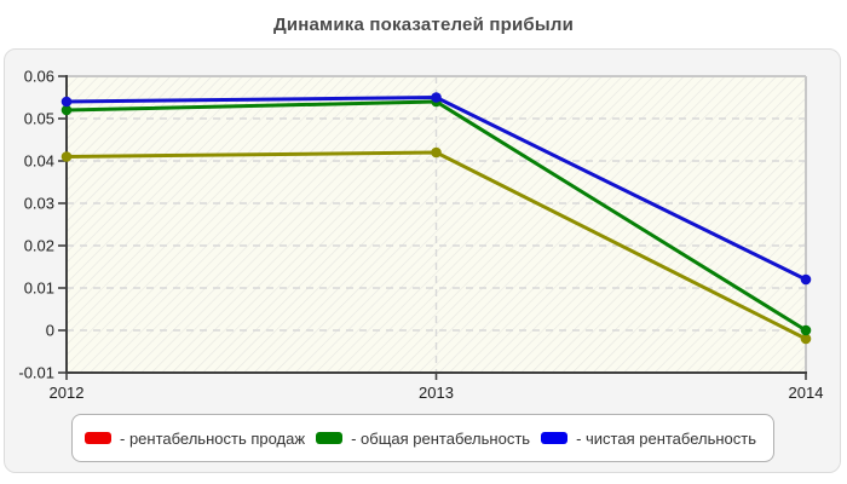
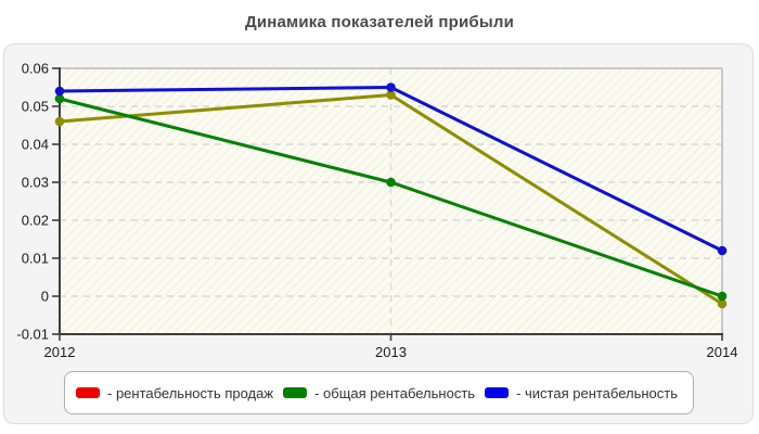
- рентабельность продаж/2012: 0.041 -> 0.046
- рентабельность продаж/2013: 0.042 -> 0.053
- общая рентабельность/2013: 0.054 -> 0.030
